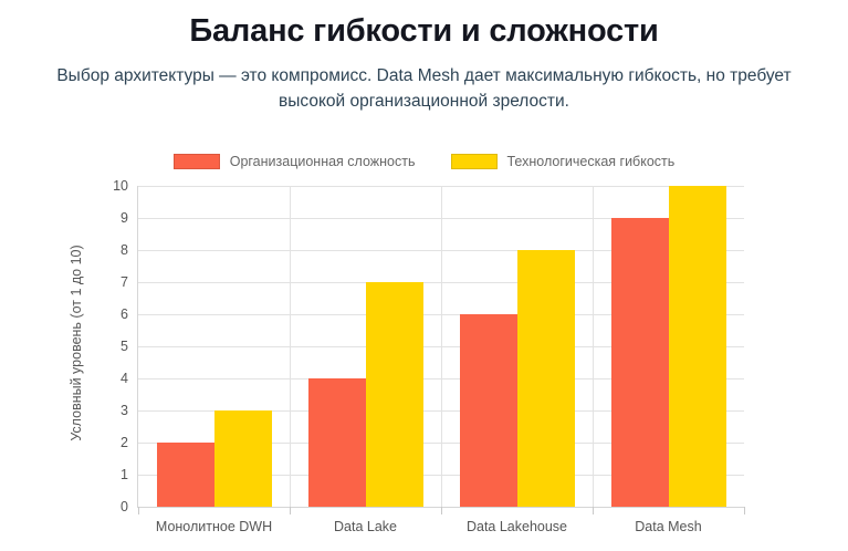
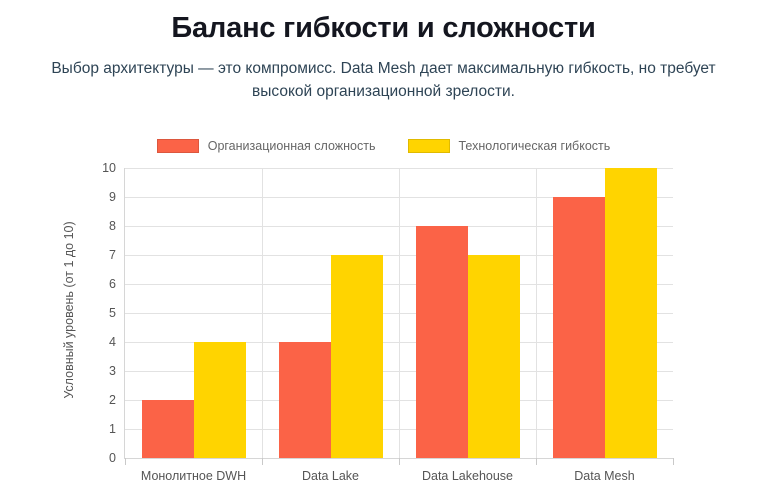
Технологическая гибкость/Монолитное DWH: 3 -> 4
Организационная сложность/Data Lakehouse: 6 -> 8
Технологическая гибкость/Data Lakehouse: 8 -> 7
